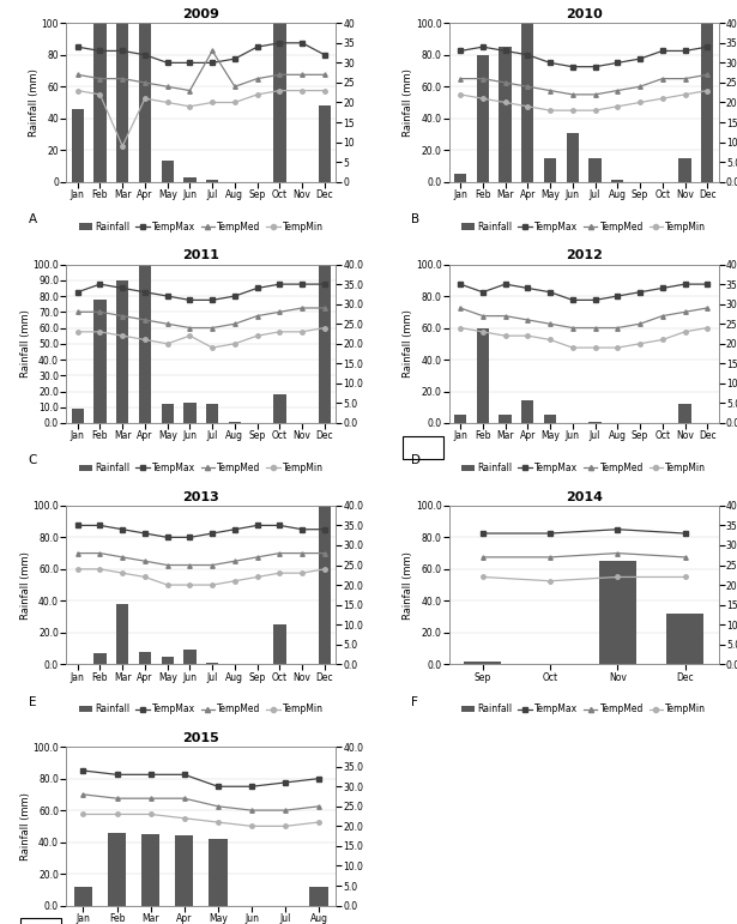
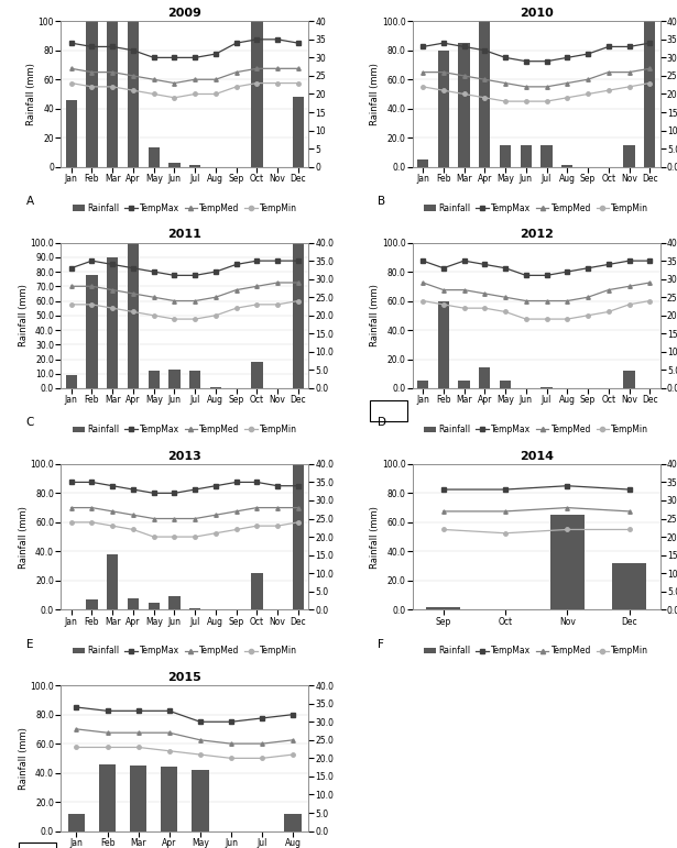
2009/TempMin/Mar: 9 -> 22
2009/TempMed/Jul: 33 -> 24
2009/TempMax/Dec: 32 -> 34
2010/Rainfall/Jun: 31 -> 15
2011/TempMin/Jun: 22 -> 19
